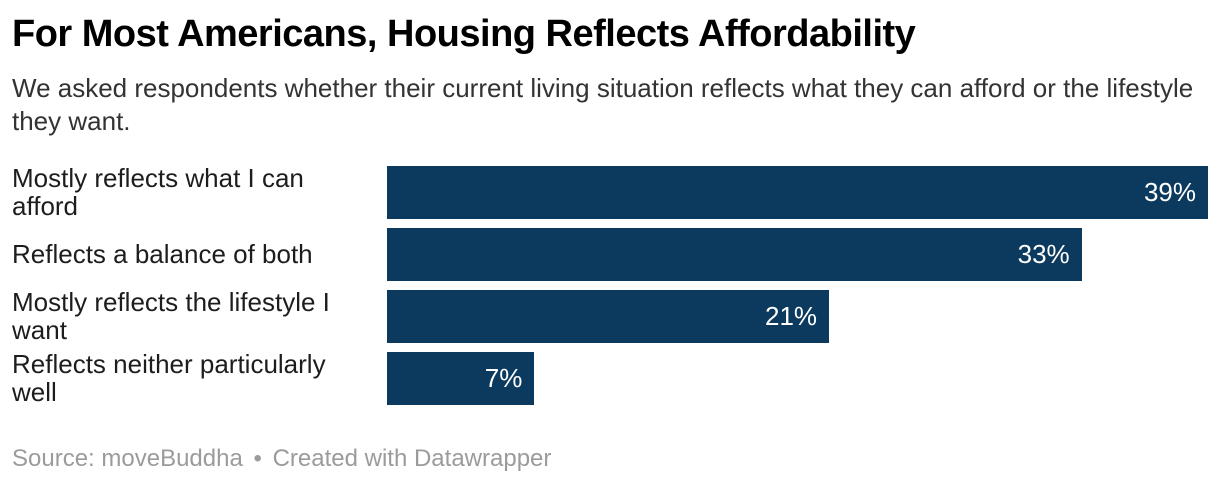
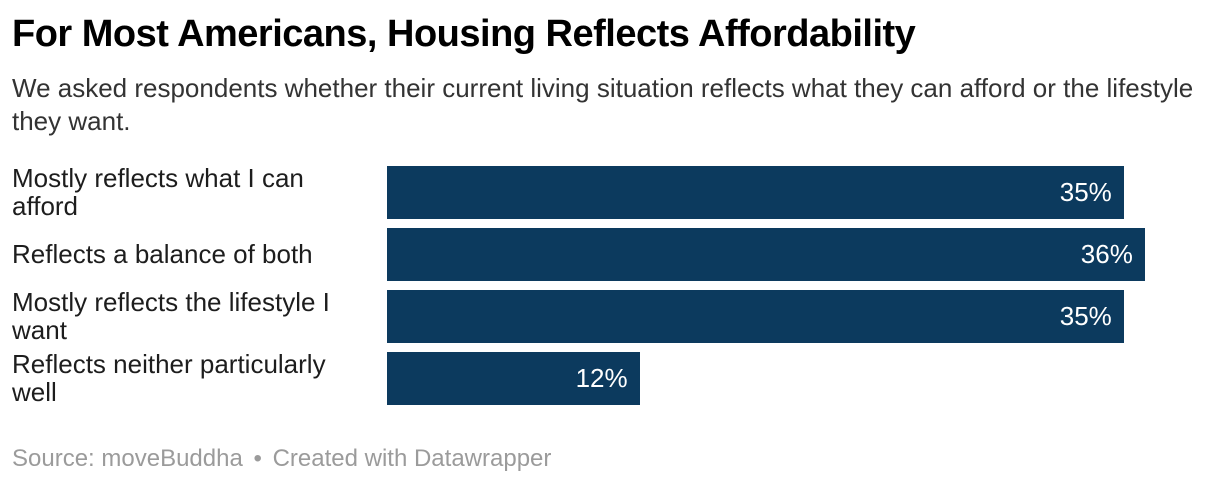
Mostly reflects what I can afford: 39% -> 35%
Reflects a balance of both: 33% -> 36%
Mostly reflects the lifestyle I want: 21% -> 35%
Reflects neither particularly well: 7% -> 12%
